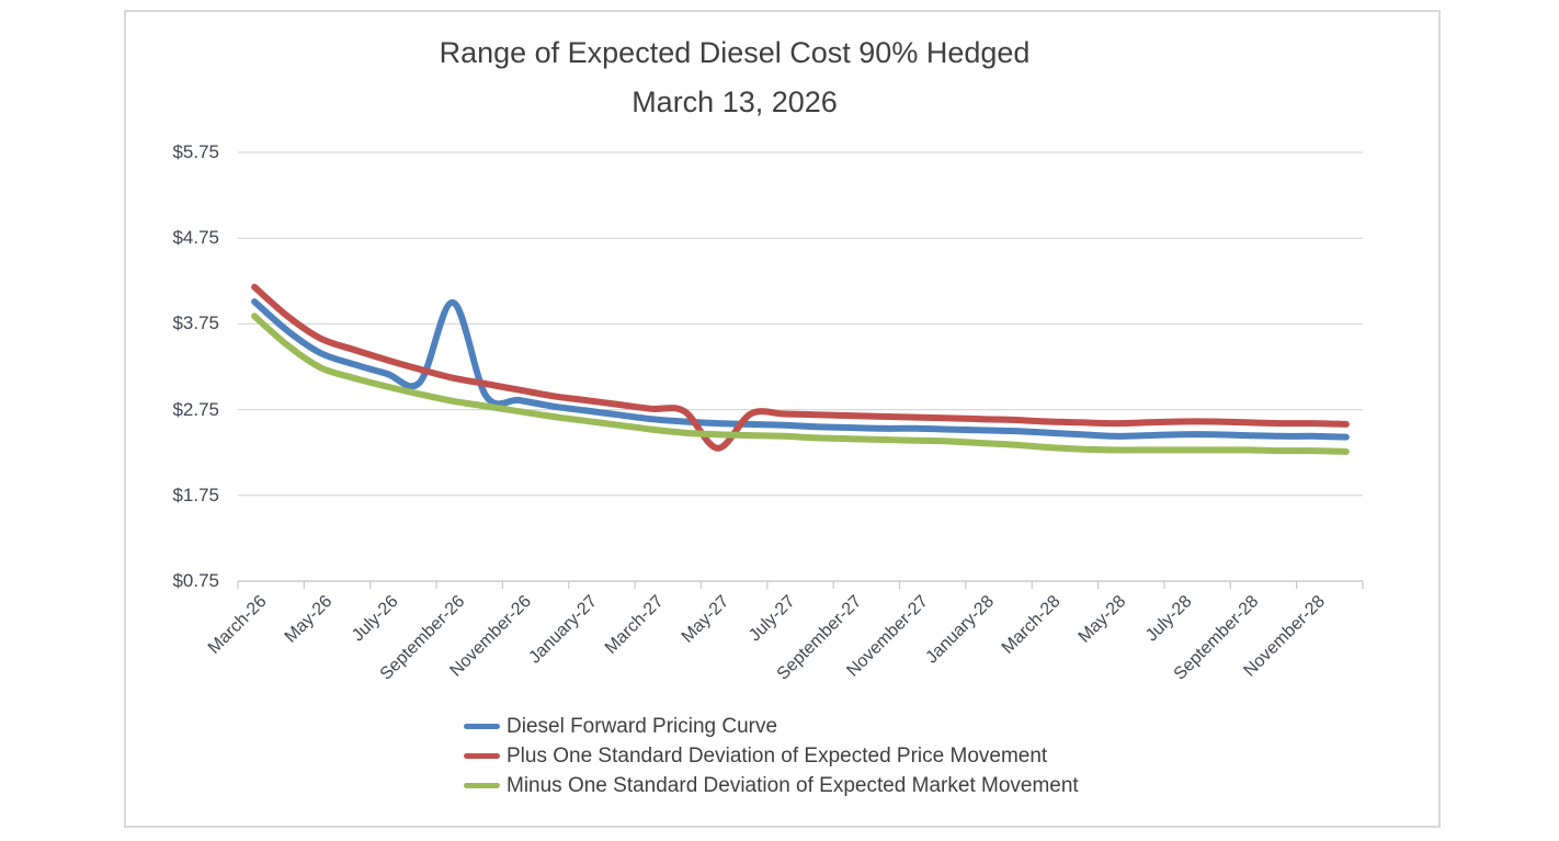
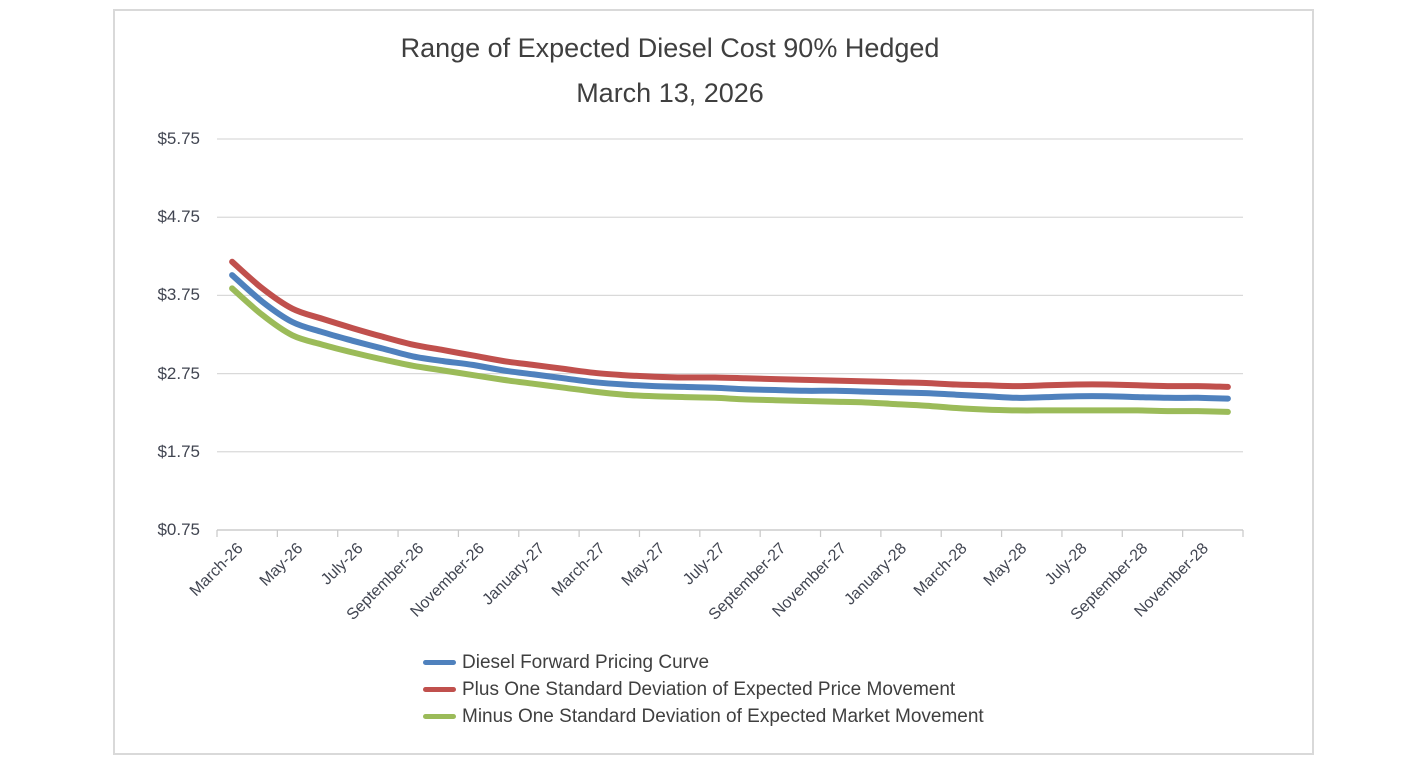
Diesel Forward Pricing Curve/September-26: $4.0 -> $3.0
Plus One Standard Deviation of Expected Price Movement/May-27: $2.3 -> $2.7
